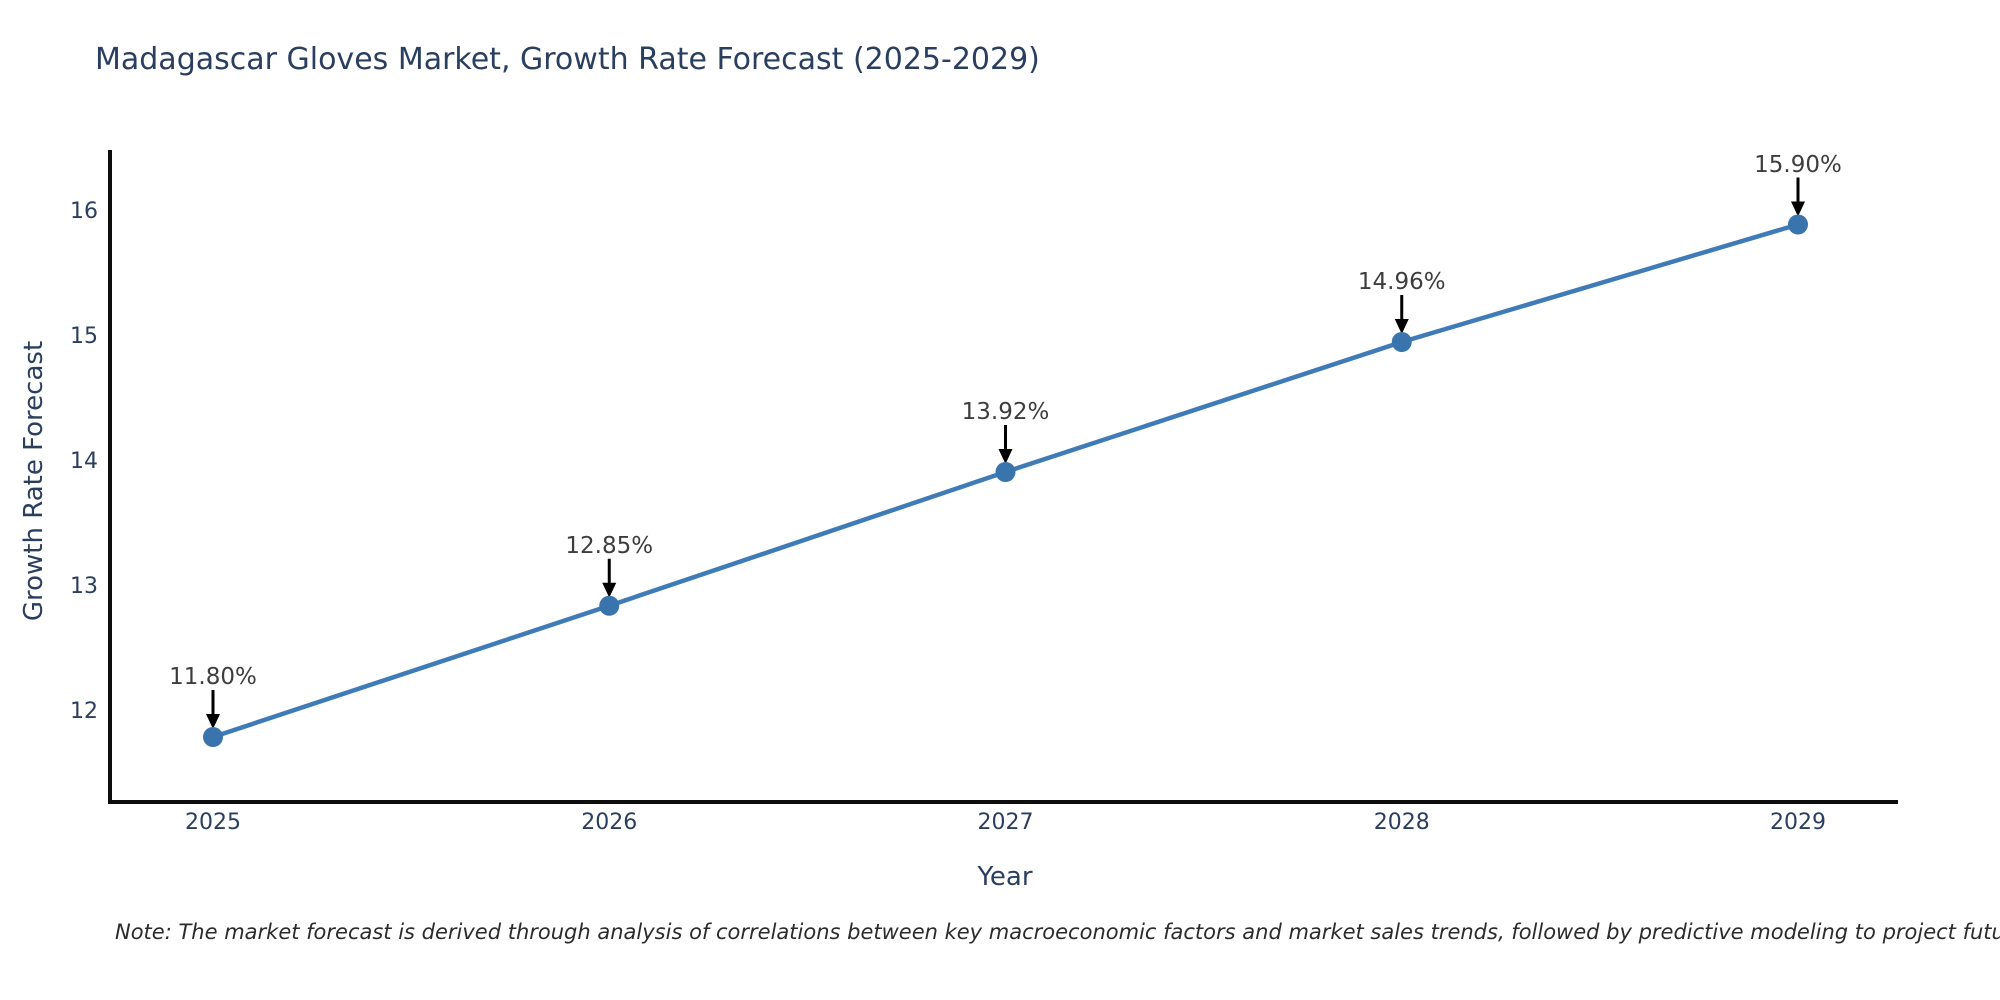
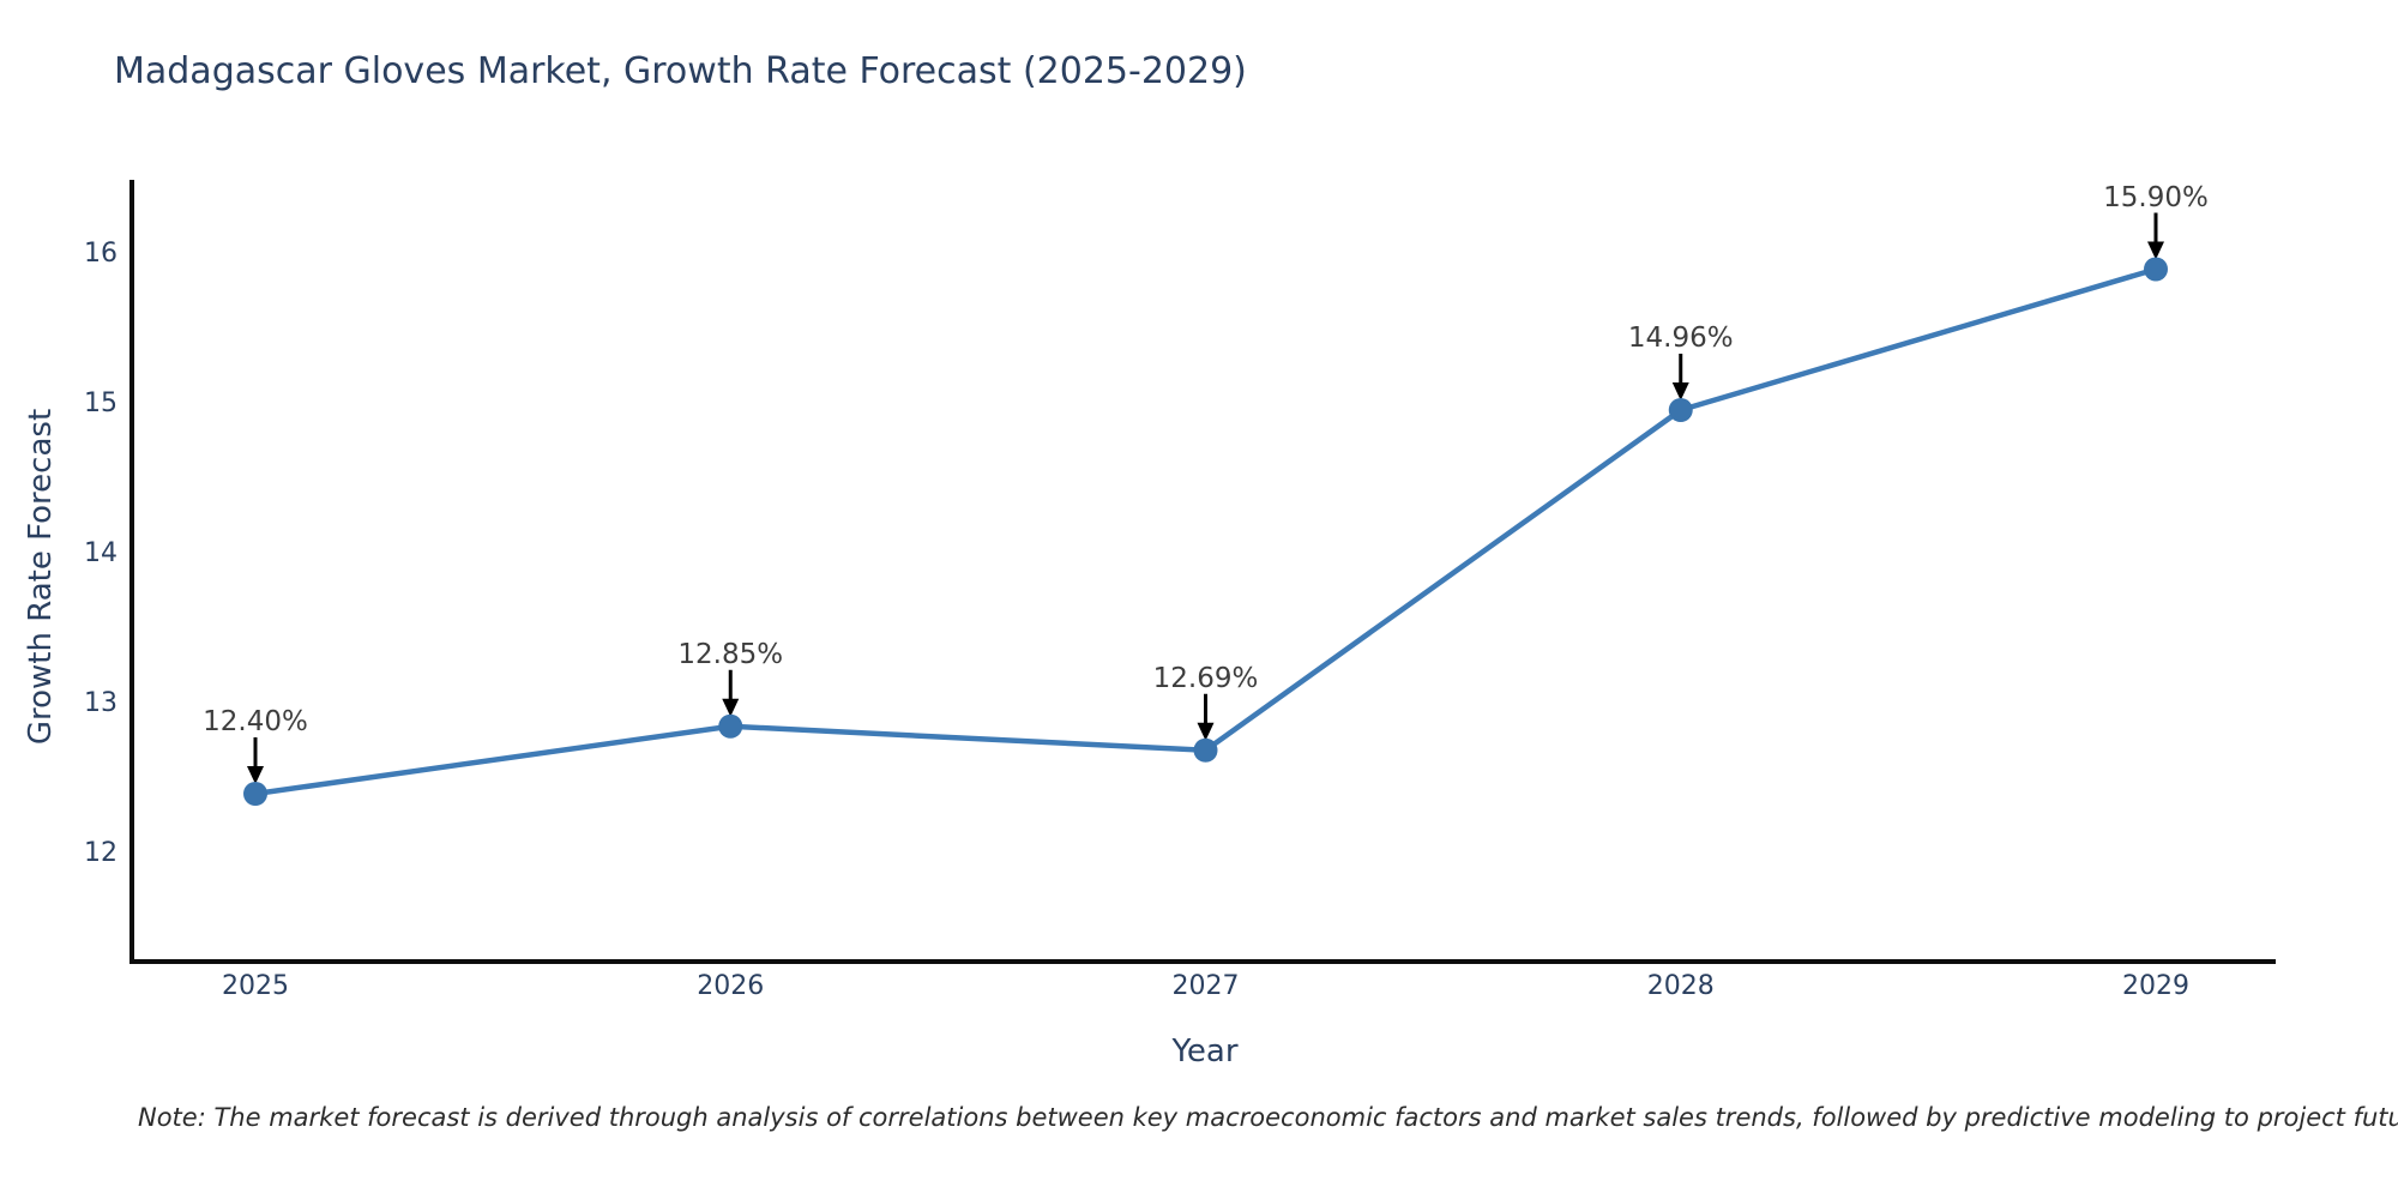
2025: 11.80% -> 12.40%
2027: 13.92% -> 12.69%
